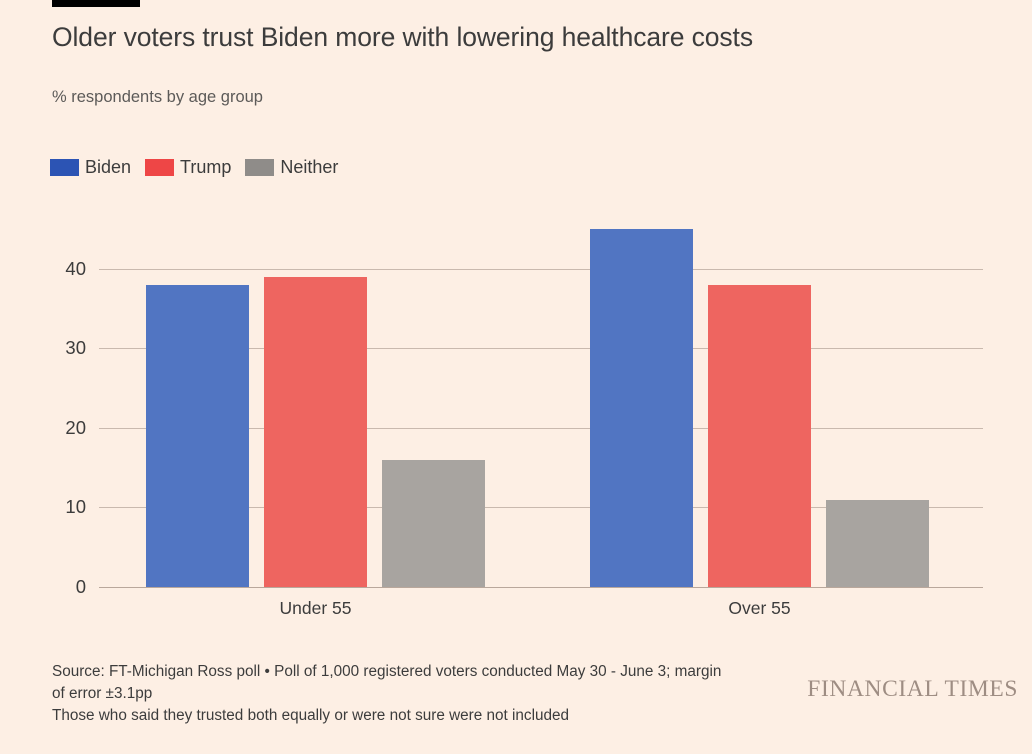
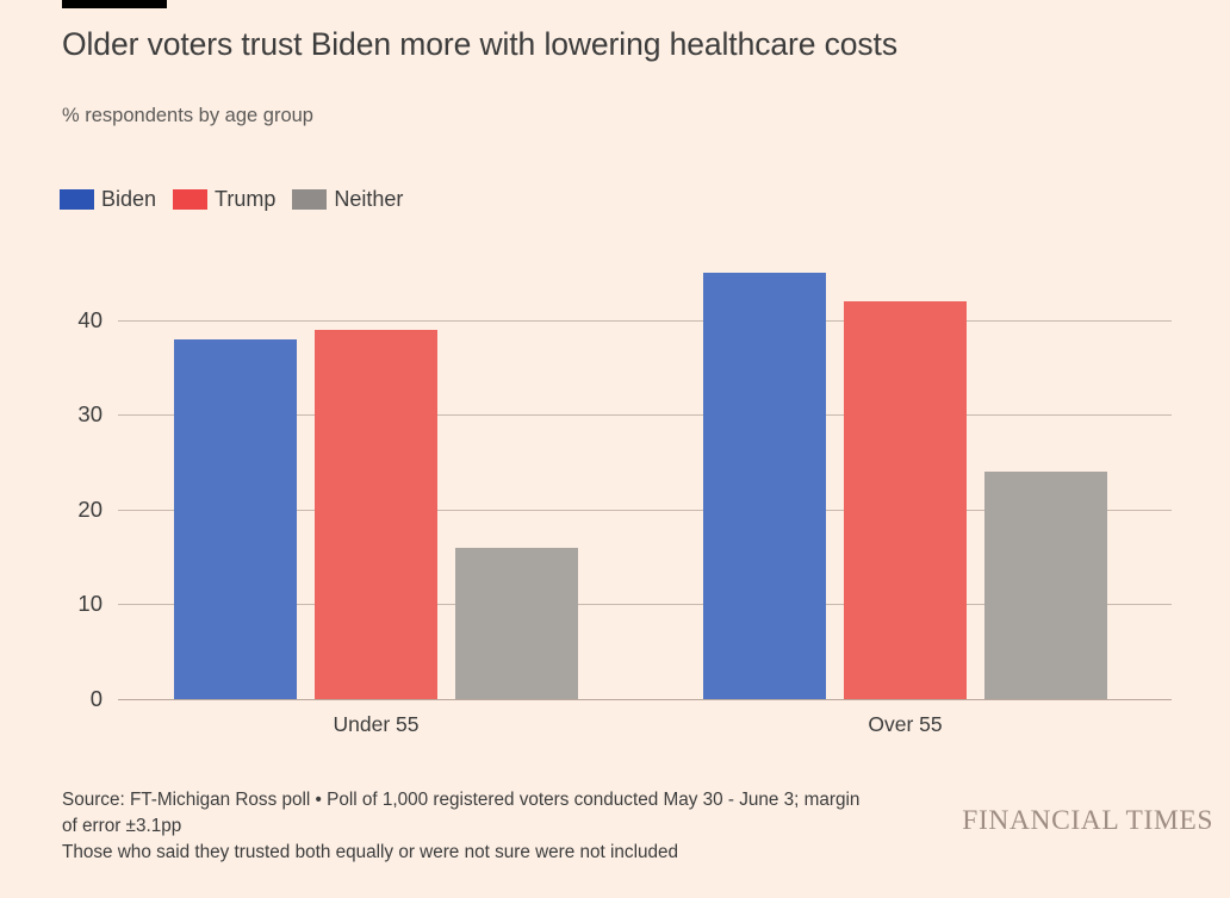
Trump/Over 55: 38 -> 42
Neither/Over 55: 11 -> 24
